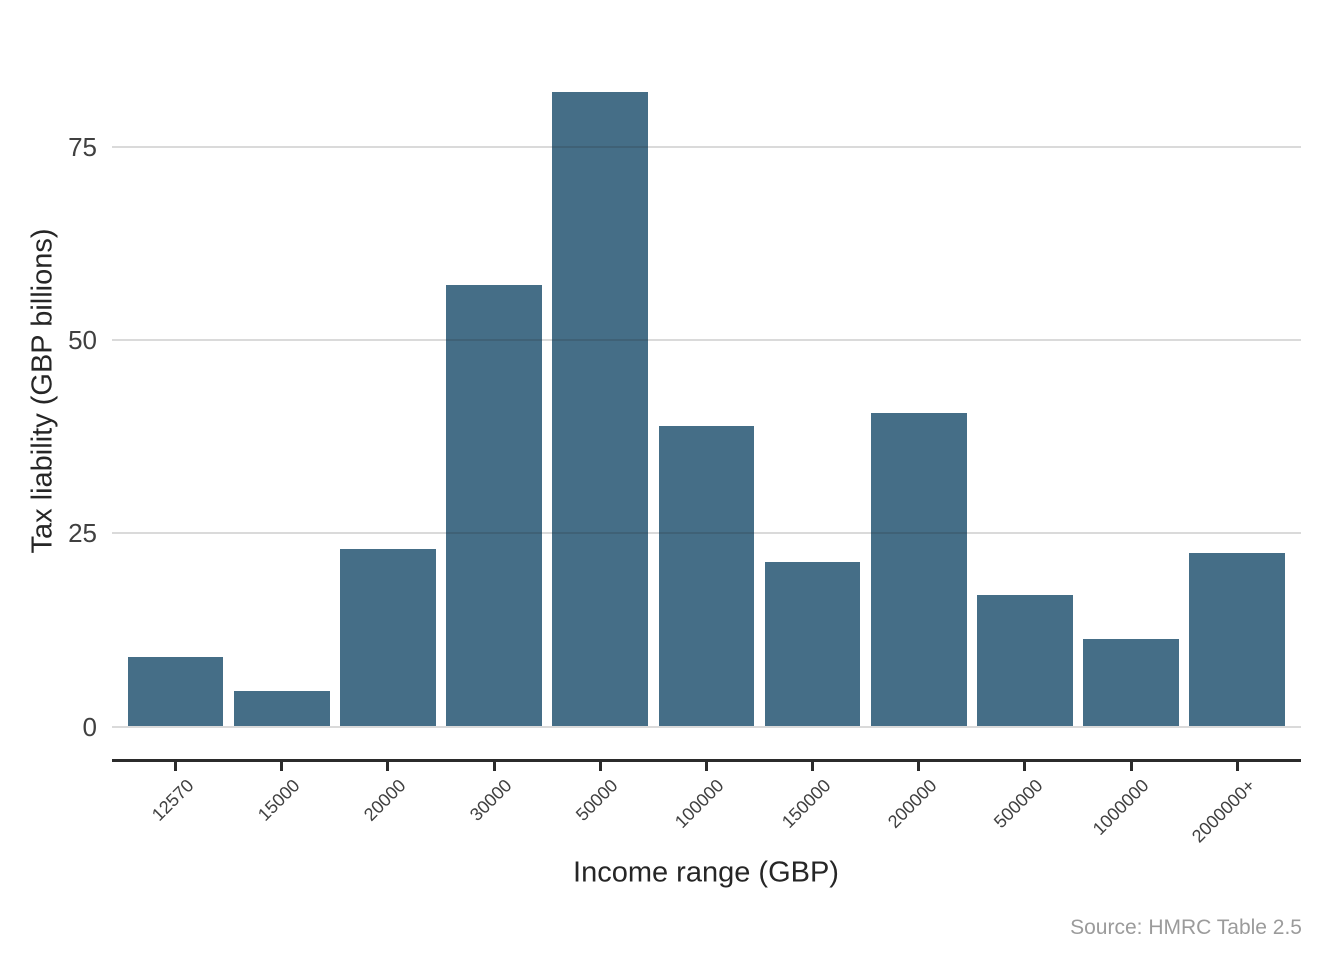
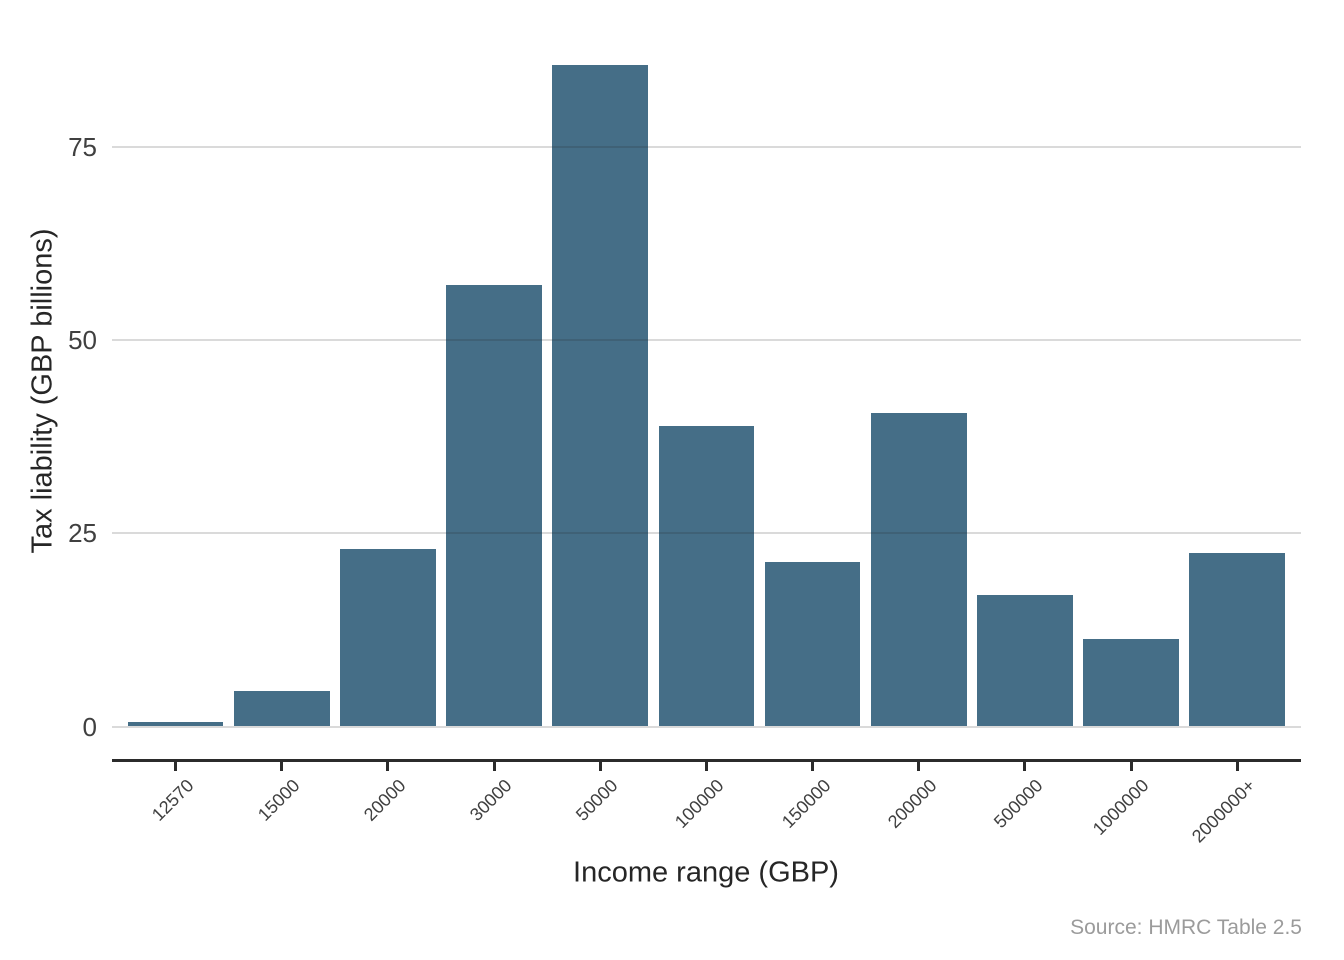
12570: 9 -> 1
50000: 82 -> 86
